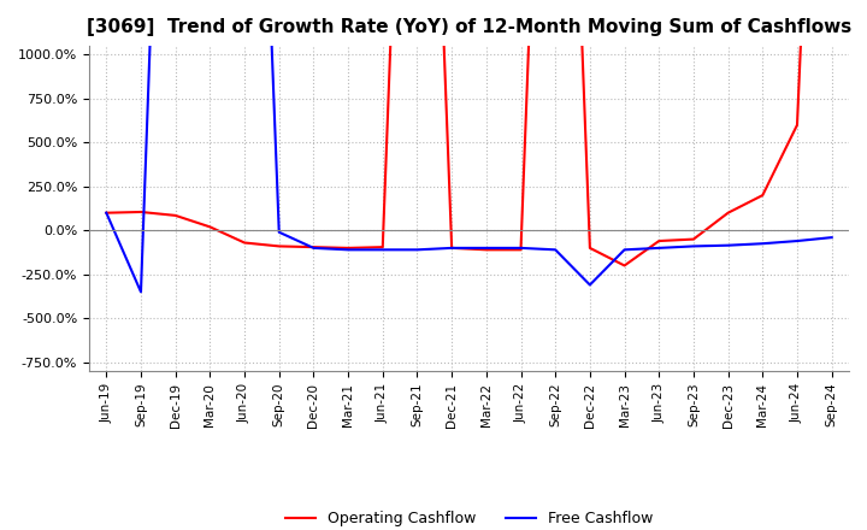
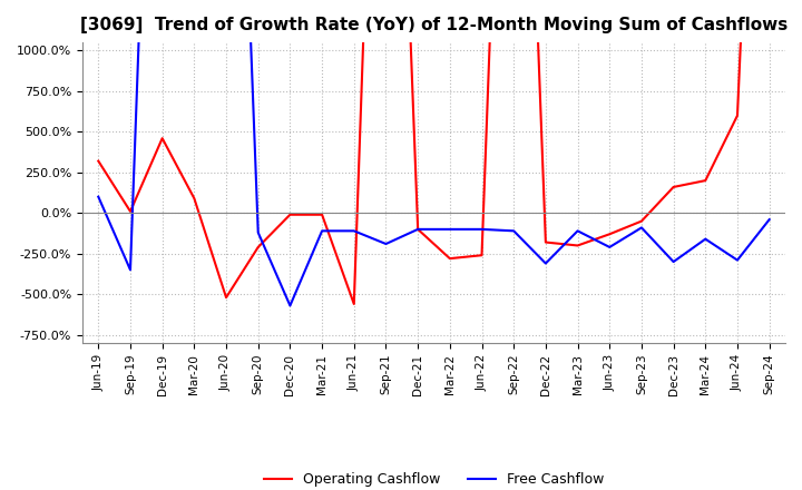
Operating Cashflow/Jun-19: 100% -> 320%
Operating Cashflow/Sep-19: 100% -> 10%
Operating Cashflow/Dec-19: 80% -> 460%
Operating Cashflow/Mar-20: 20% -> 90%
Operating Cashflow/Jun-20: -70% -> -520%
Operating Cashflow/Sep-20: -90% -> -210%
Free Cashflow/Sep-20: -10% -> -120%
Operating Cashflow/Dec-20: -100% -> -10%
Free Cashflow/Dec-20: -100% -> -570%
Operating Cashflow/Mar-21: -100% -> -10%
Operating Cashflow/Jun-21: -100% -> -560%
Free Cashflow/Sep-21: -110% -> -190%
Operating Cashflow/Mar-22: -110% -> -280%
Operating Cashflow/Jun-22: -110% -> -260%
Operating Cashflow/Dec-22: -100% -> -180%
Operating Cashflow/Jun-23: -60% -> -130%
Free Cashflow/Jun-23: -100% -> -210%
Operating Cashflow/Dec-23: 100% -> 160%
Free Cashflow/Dec-23: -80% -> -300%
Free Cashflow/Mar-24: -80% -> -160%
Free Cashflow/Jun-24: -60% -> -290%
